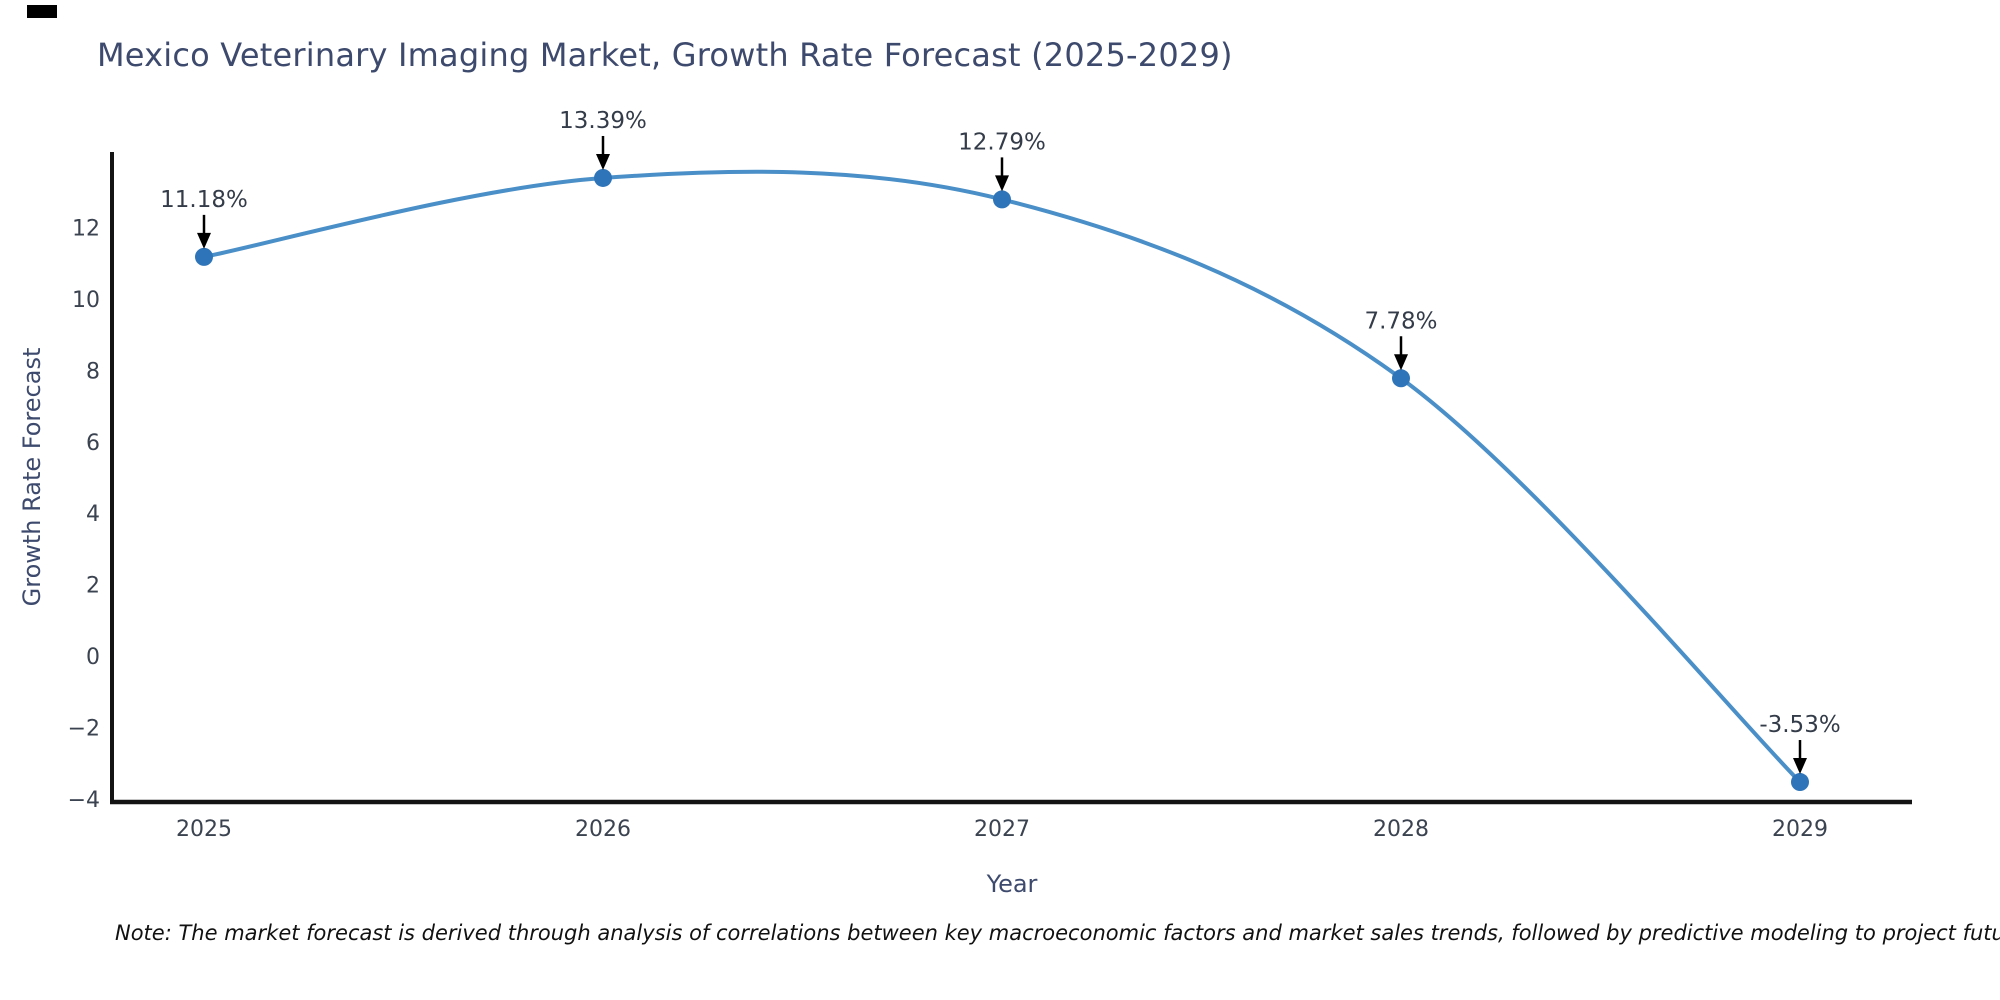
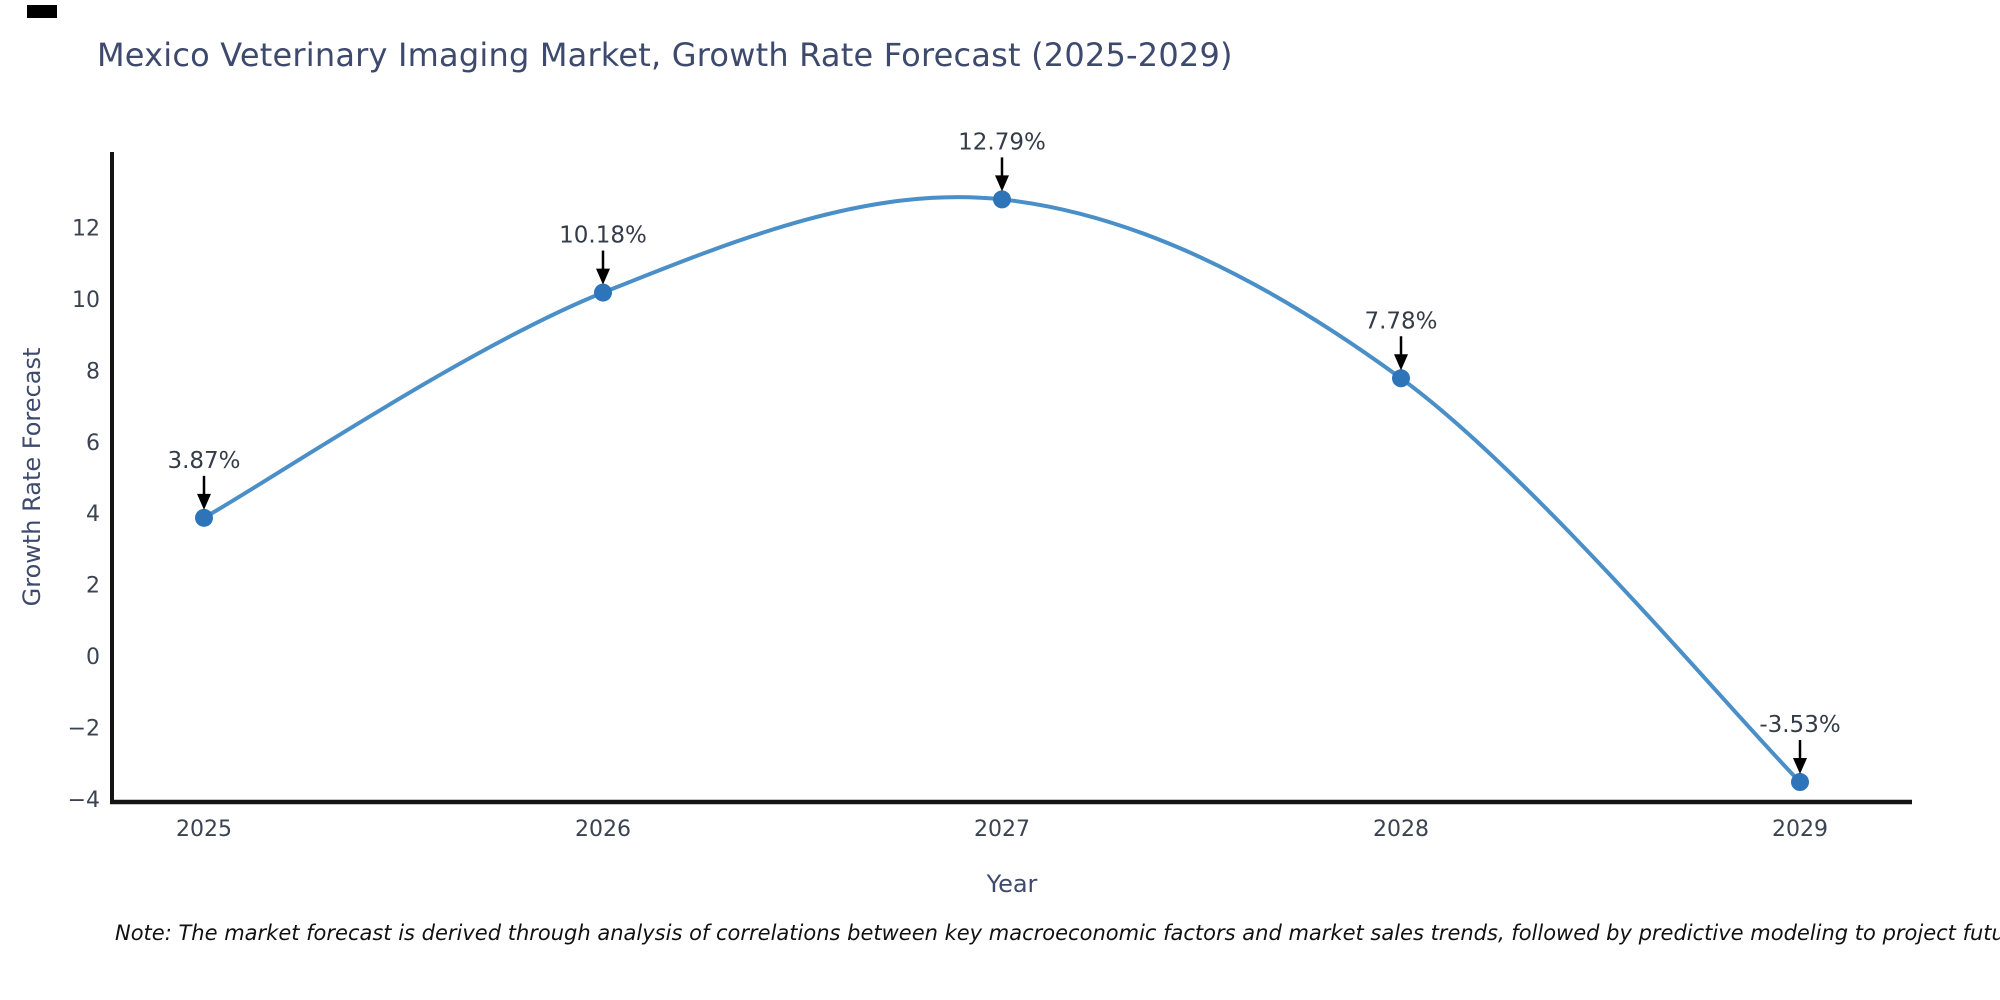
2025: 11.18% -> 3.87%
2026: 13.39% -> 10.18%
